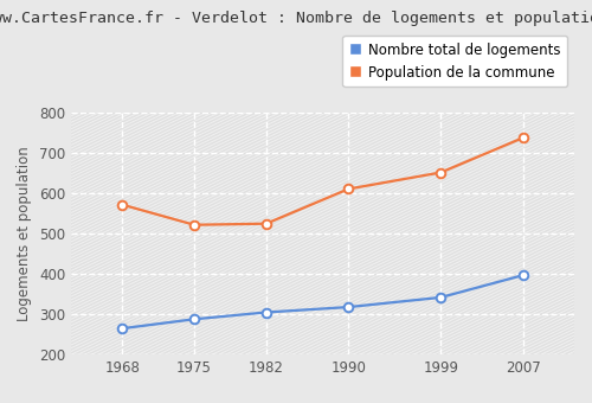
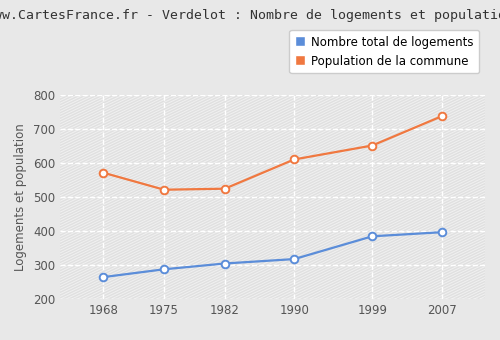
Nombre total de logements/1999: 342 -> 385
